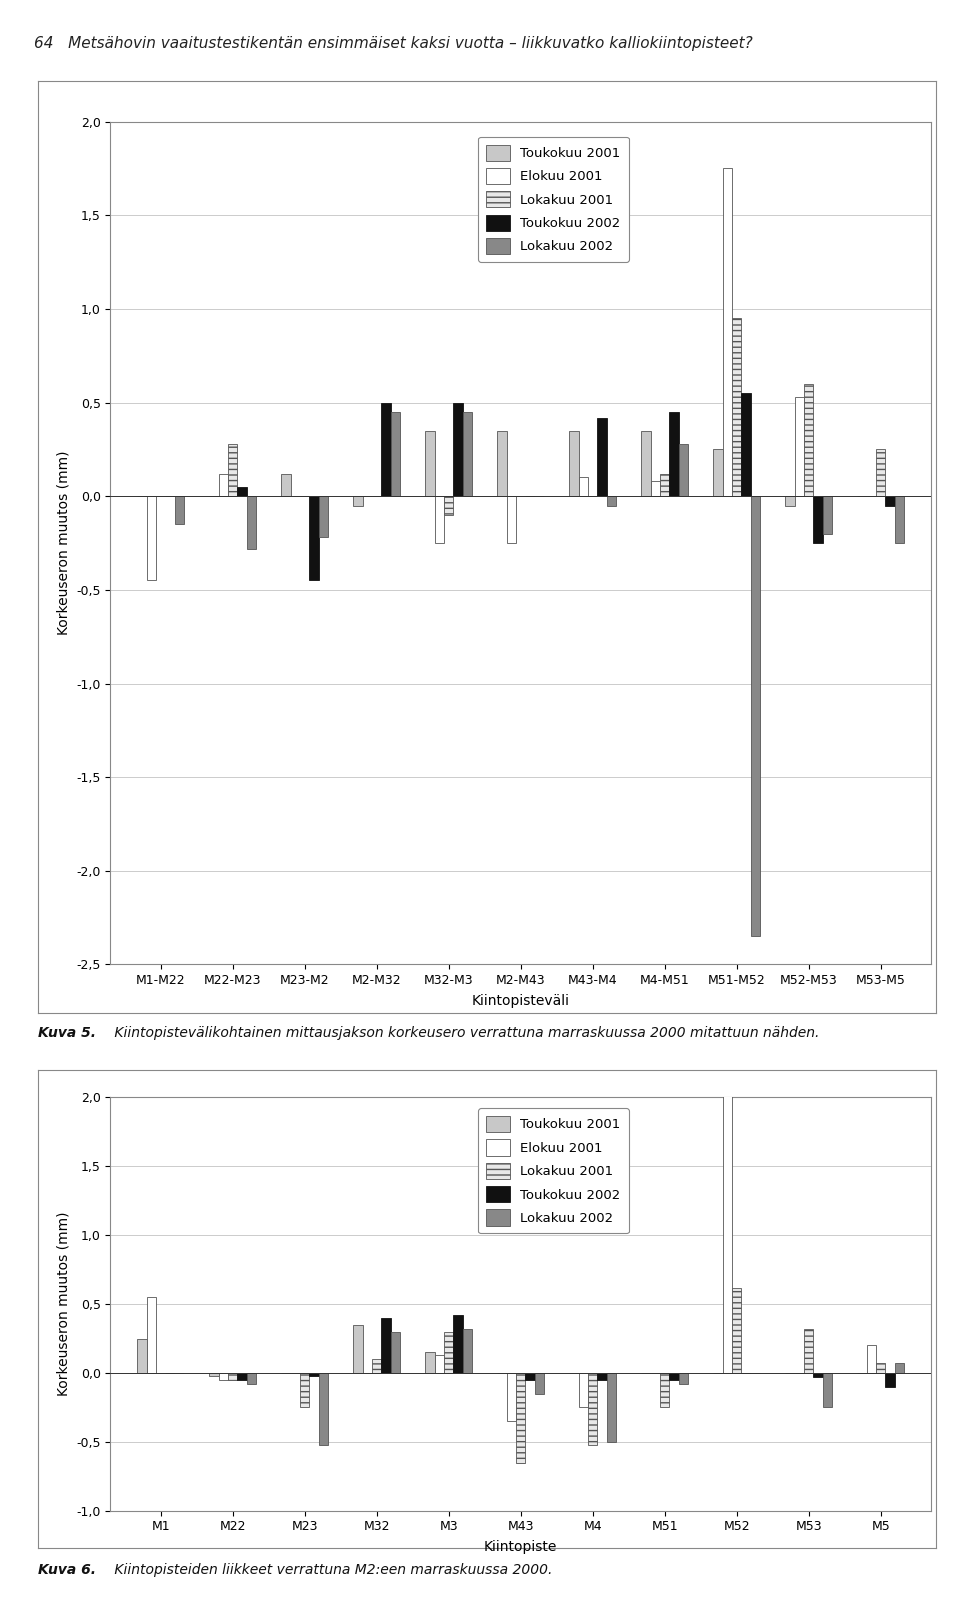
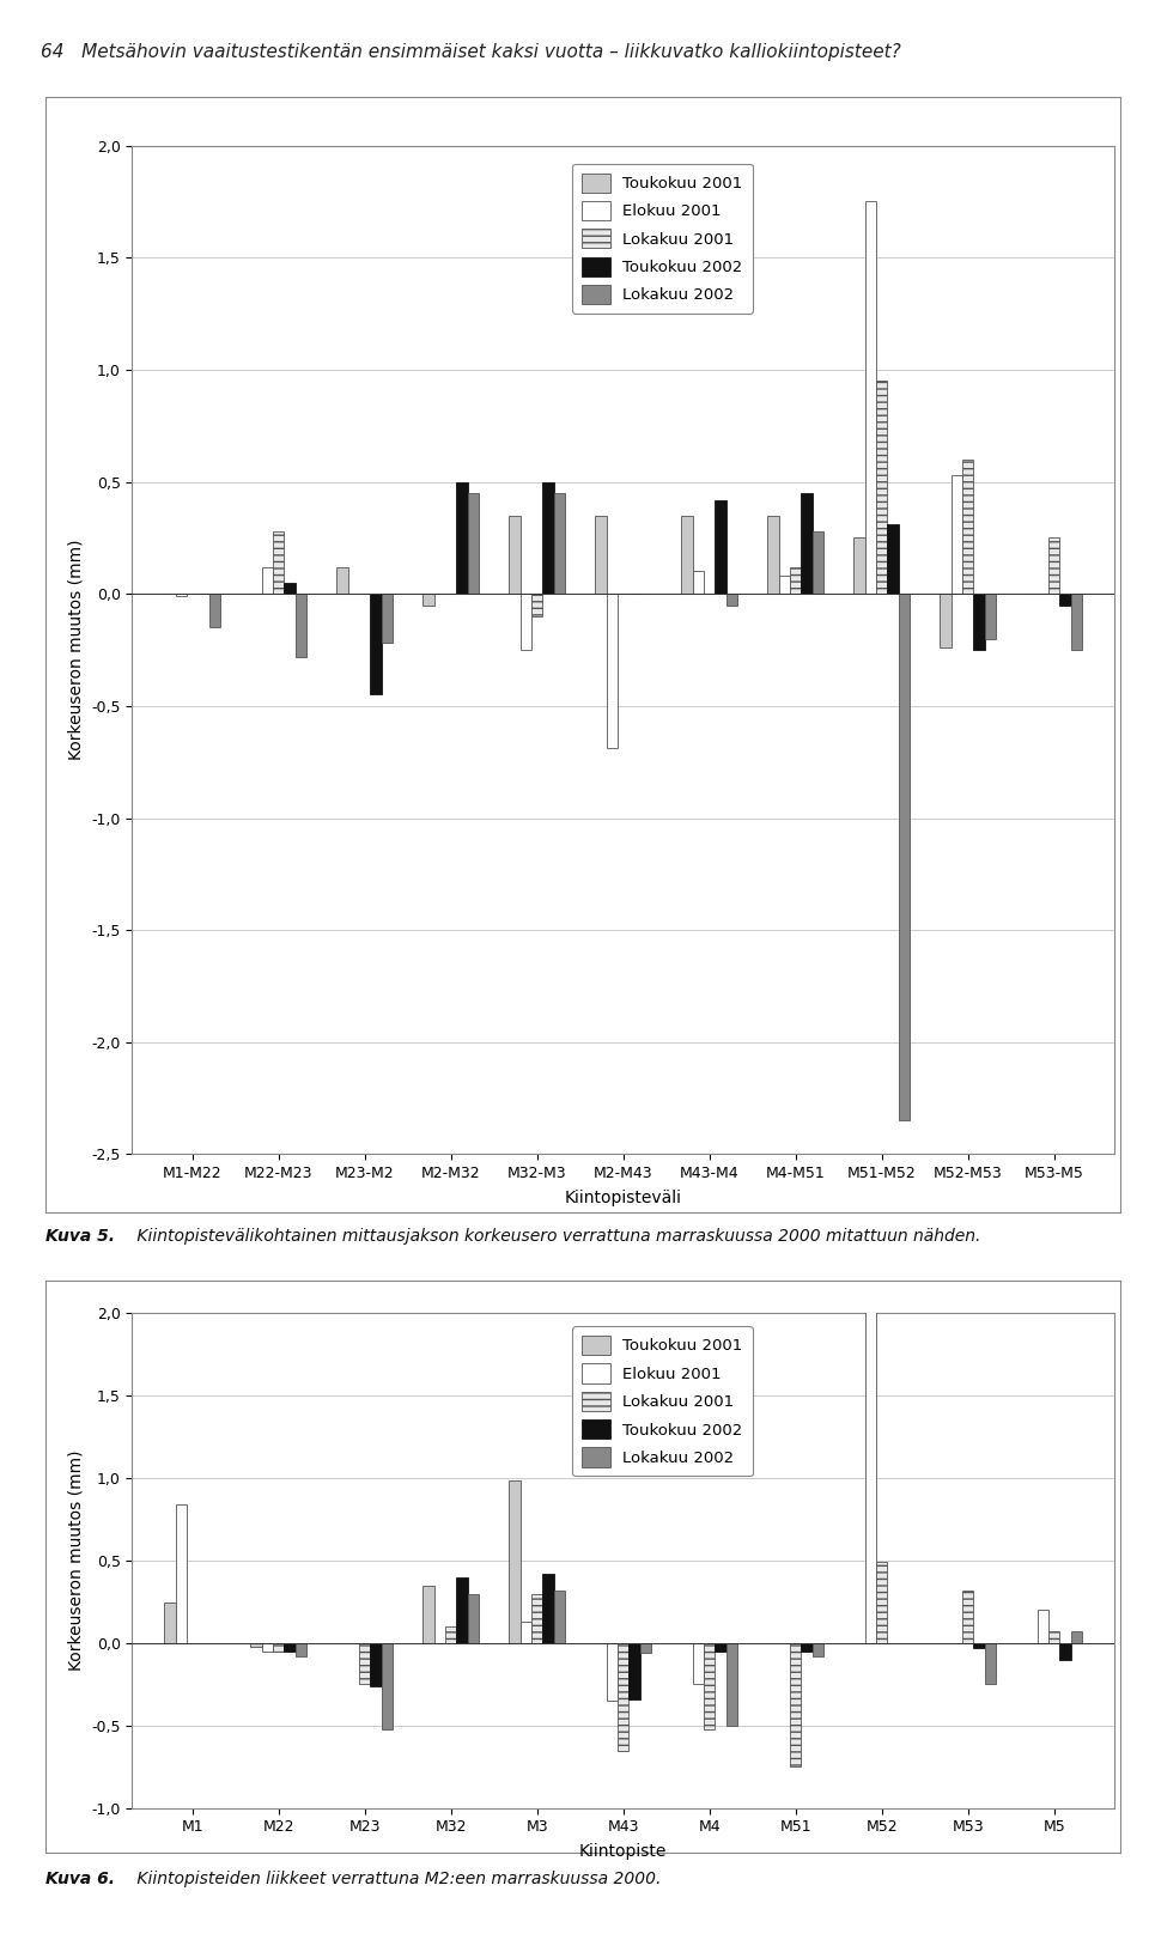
Elokuu 2001/M1-M22: -0,45 -> -0,01
Elokuu 2001/M2-M43: -0,25 -> -0,69
Toukokuu 2002/M51-M52: 0,55 -> 0,31
Toukokuu 2001/M52-M53: -0,05 -> -0,24
Elokuu 2001/M1: 0,55 -> 0,84
Toukokuu 2002/M23: -0,02 -> -0,26
Toukokuu 2001/M3: 0,15 -> 0,99
Toukokuu 2002/M43: -0,05 -> -0,34
Lokakuu 2002/M43: -0,15 -> -0,06
Lokakuu 2001/M51: -0,25 -> -0,75
Lokakuu 2001/M52: 0,62 -> 0,49
